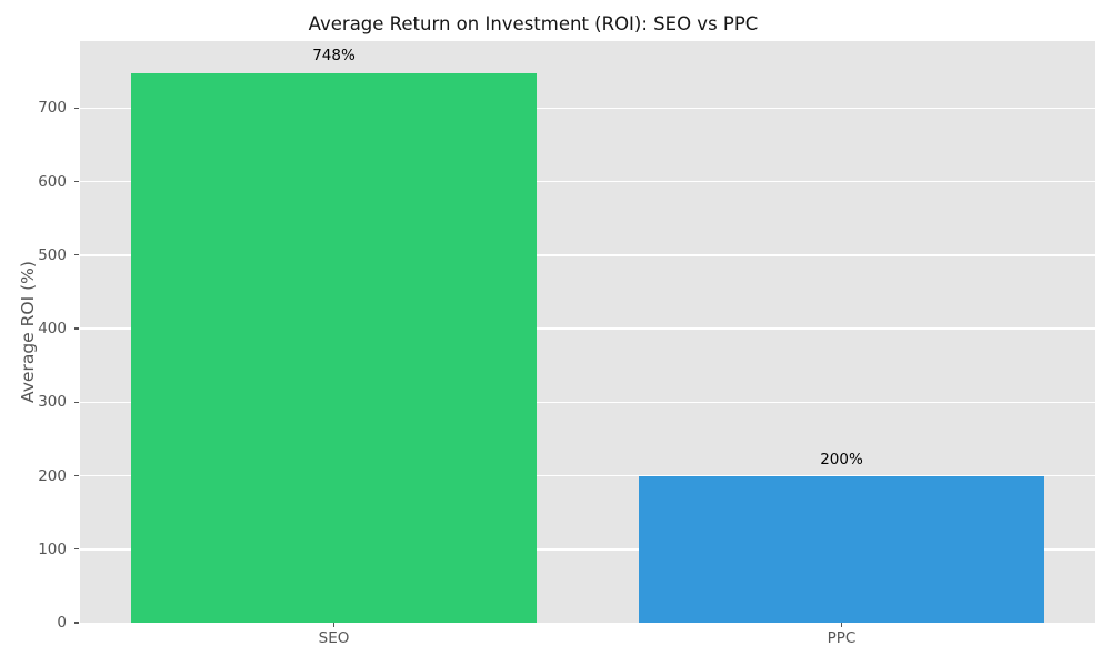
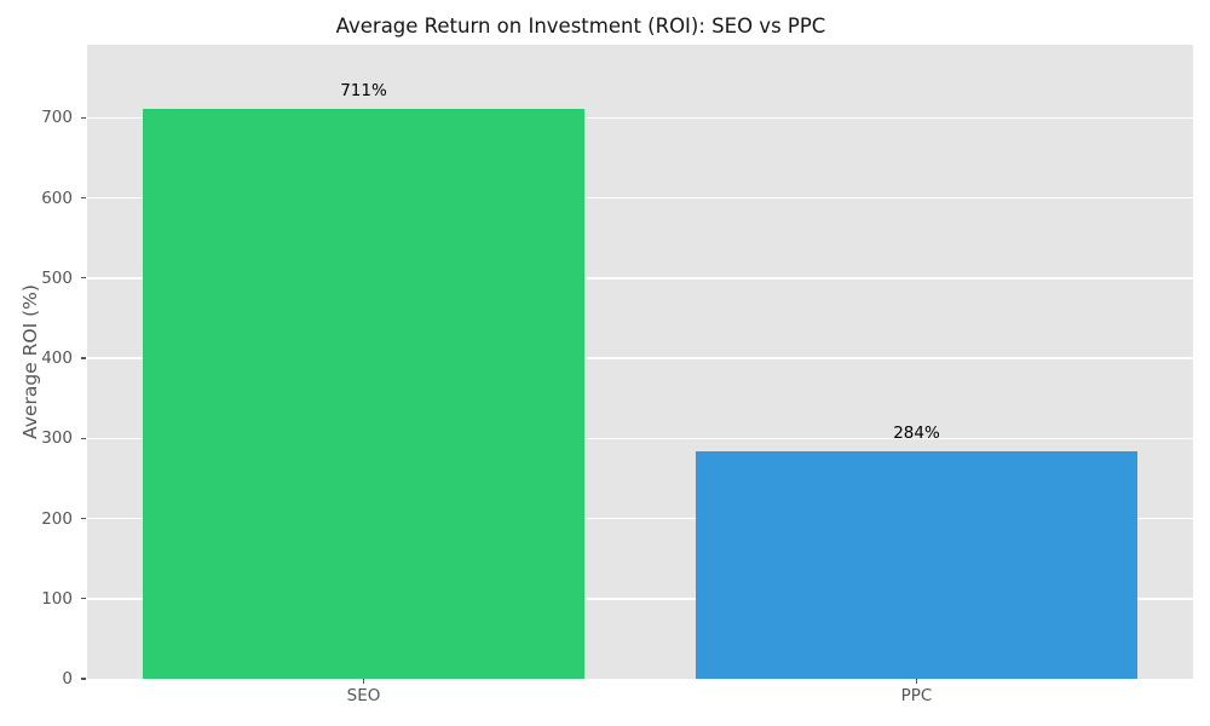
SEO: 748% -> 711%
PPC: 200% -> 284%
